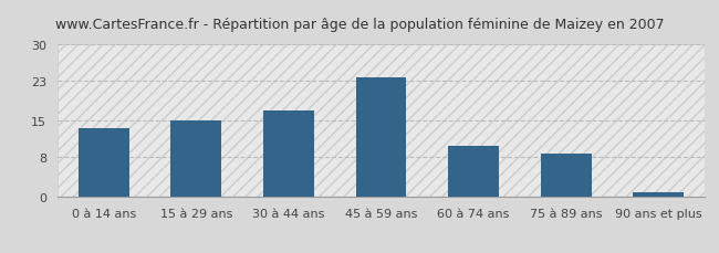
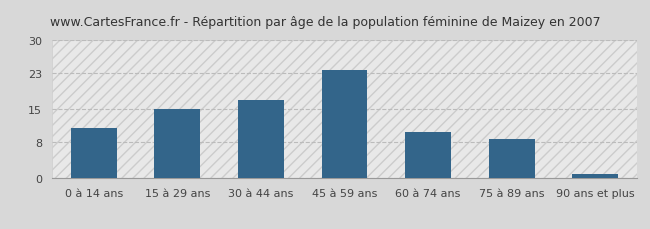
0 à 14 ans: 13.5 -> 11.0
